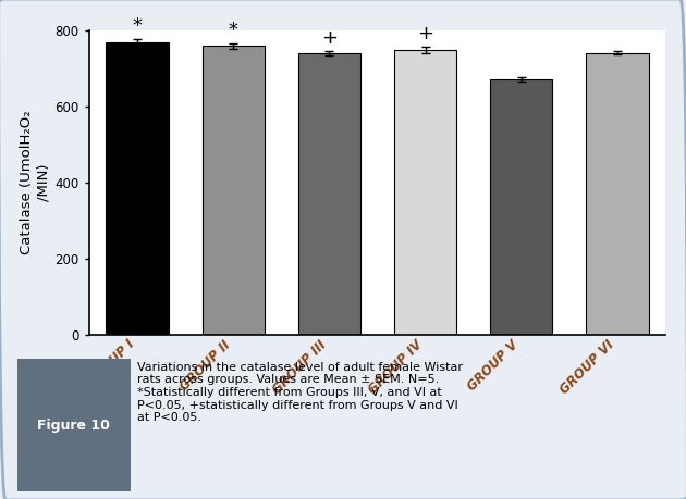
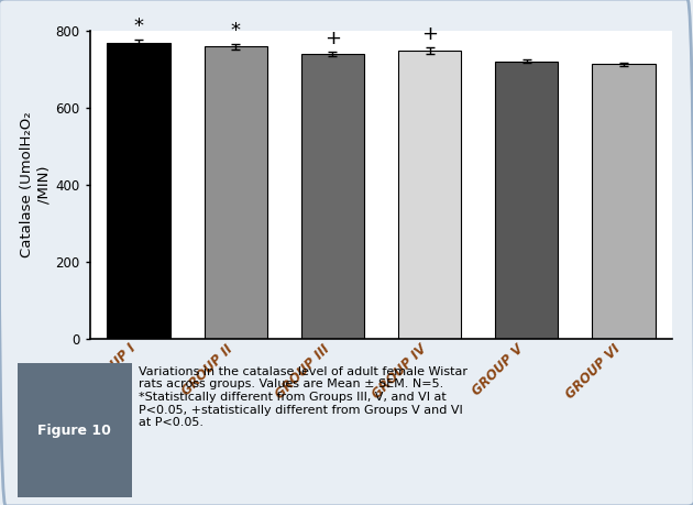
GROUP V: 670 -> 720
GROUP VI: 740 -> 712
